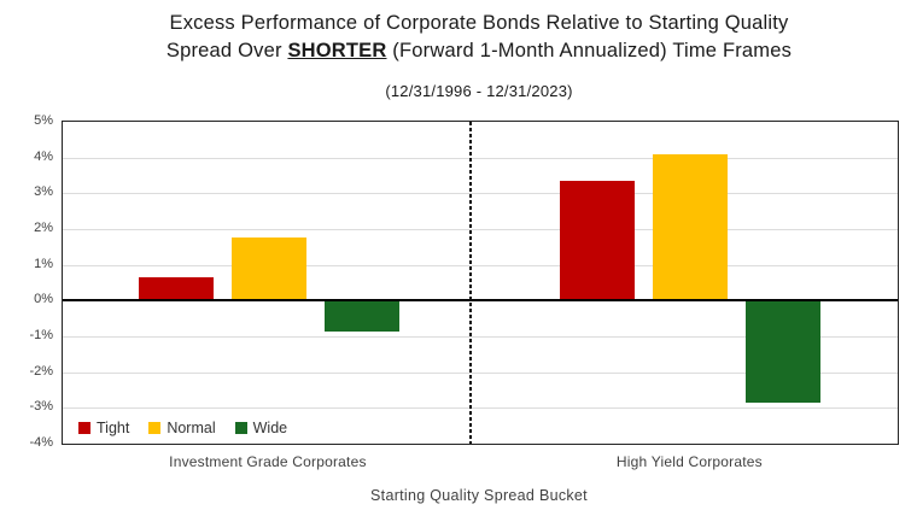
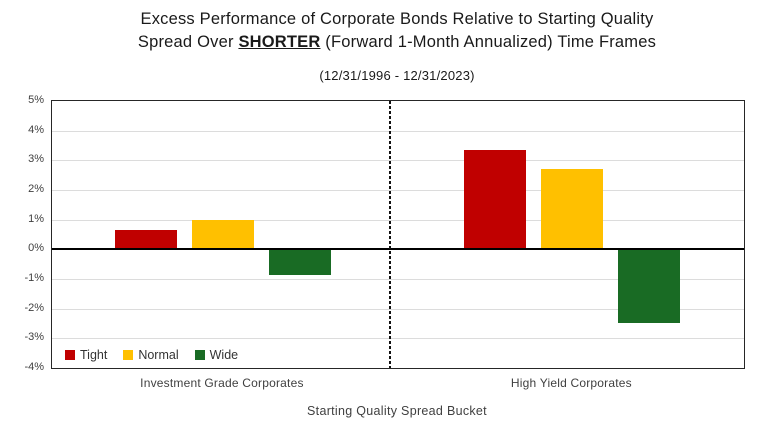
Normal/Investment Grade Corporates: 1.8% -> 1.0%
Normal/High Yield Corporates: 4.1% -> 2.7%
Wide/High Yield Corporates: -2.9% -> -2.5%
